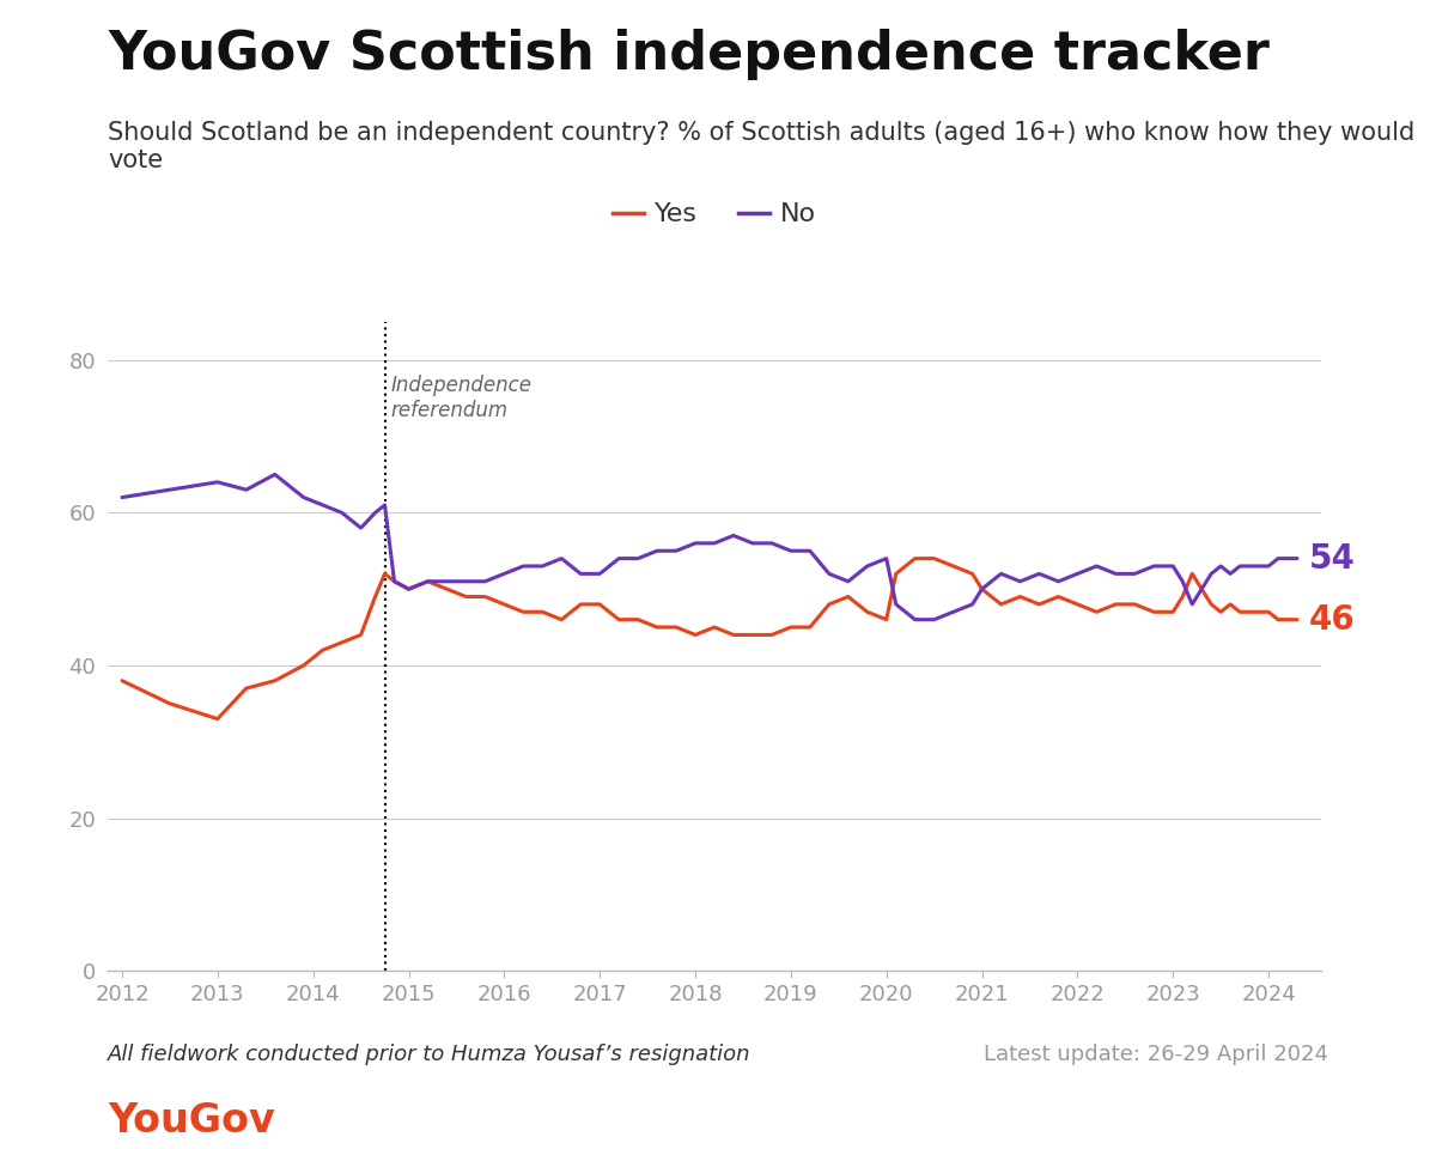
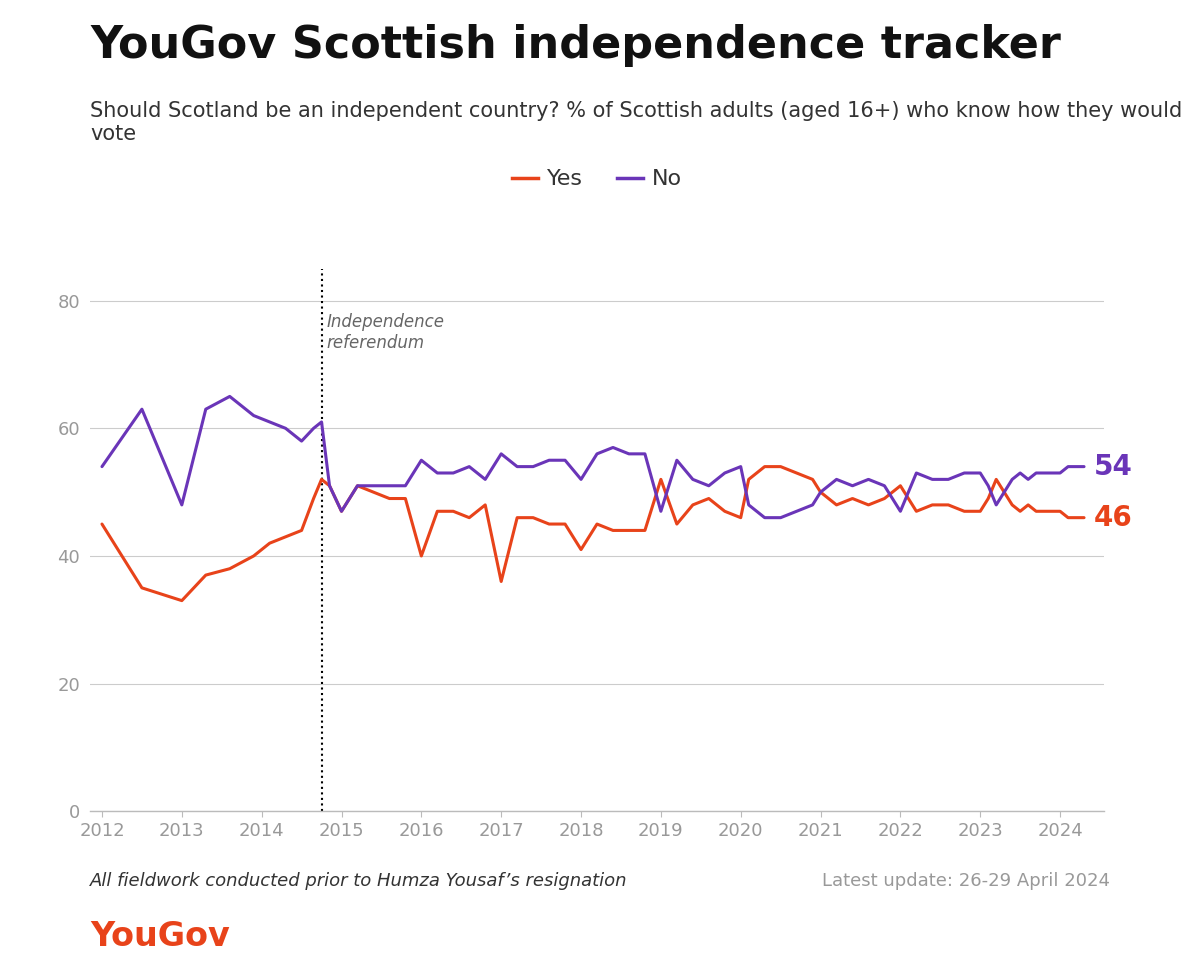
Yes/2012: 38 -> 45
No/2012: 62 -> 54
No/2013: 64 -> 48
Yes/2015: 50 -> 47
No/2015: 50 -> 47
Yes/2016: 48 -> 40
No/2016: 52 -> 55
Yes/2017: 48 -> 36
No/2017: 52 -> 56
Yes/2018: 44 -> 41
No/2018: 56 -> 52
Yes/2019: 45 -> 52
No/2019: 55 -> 47
Yes/2022: 48 -> 51
No/2022: 52 -> 47
